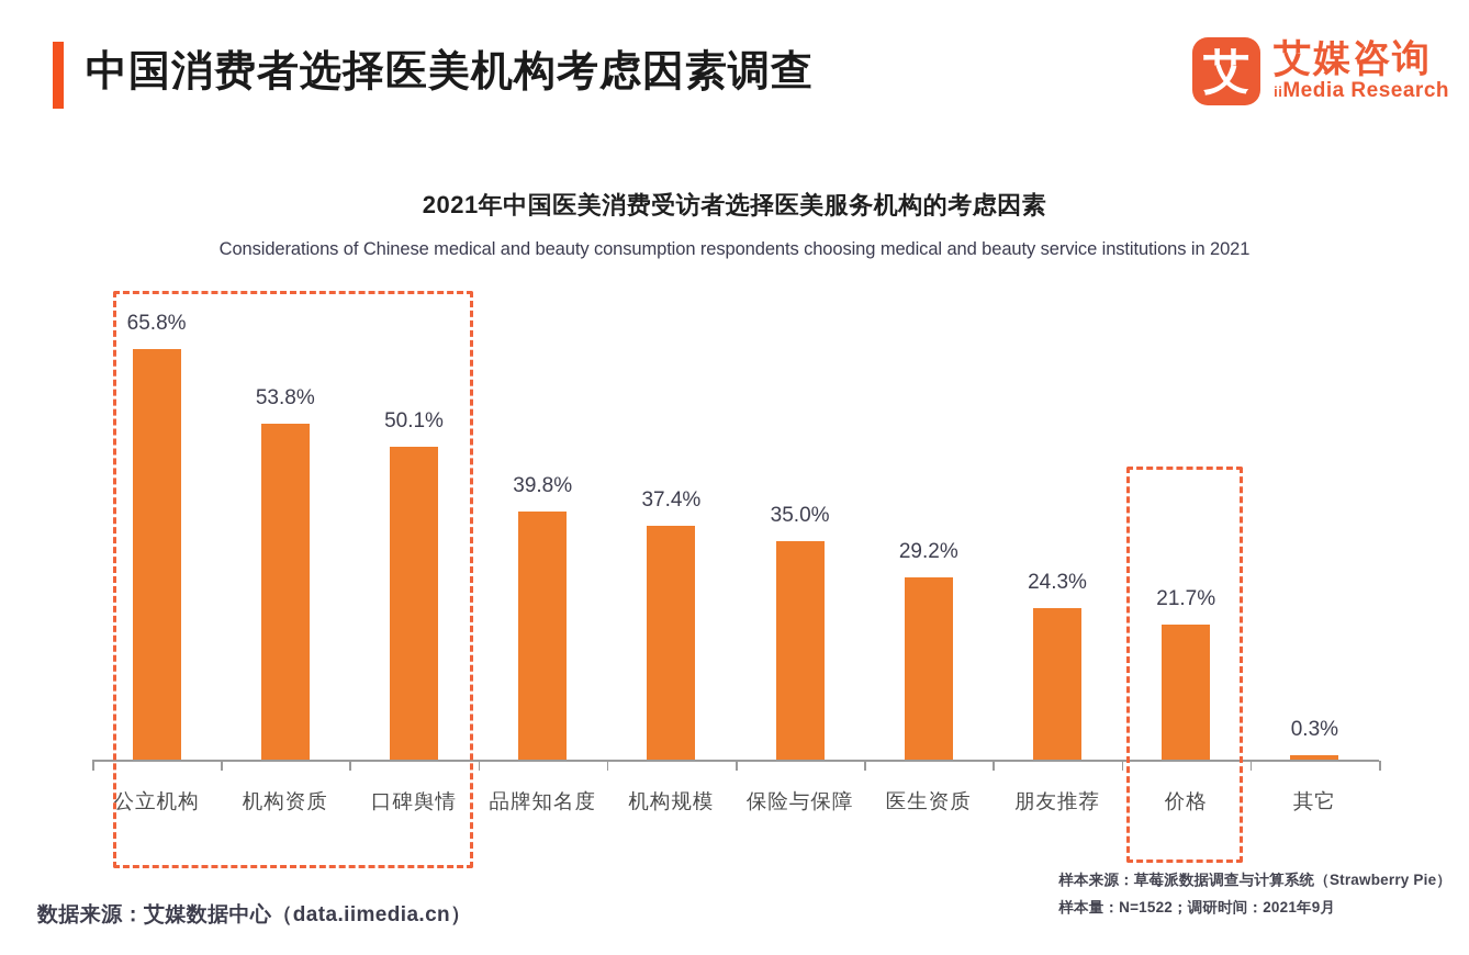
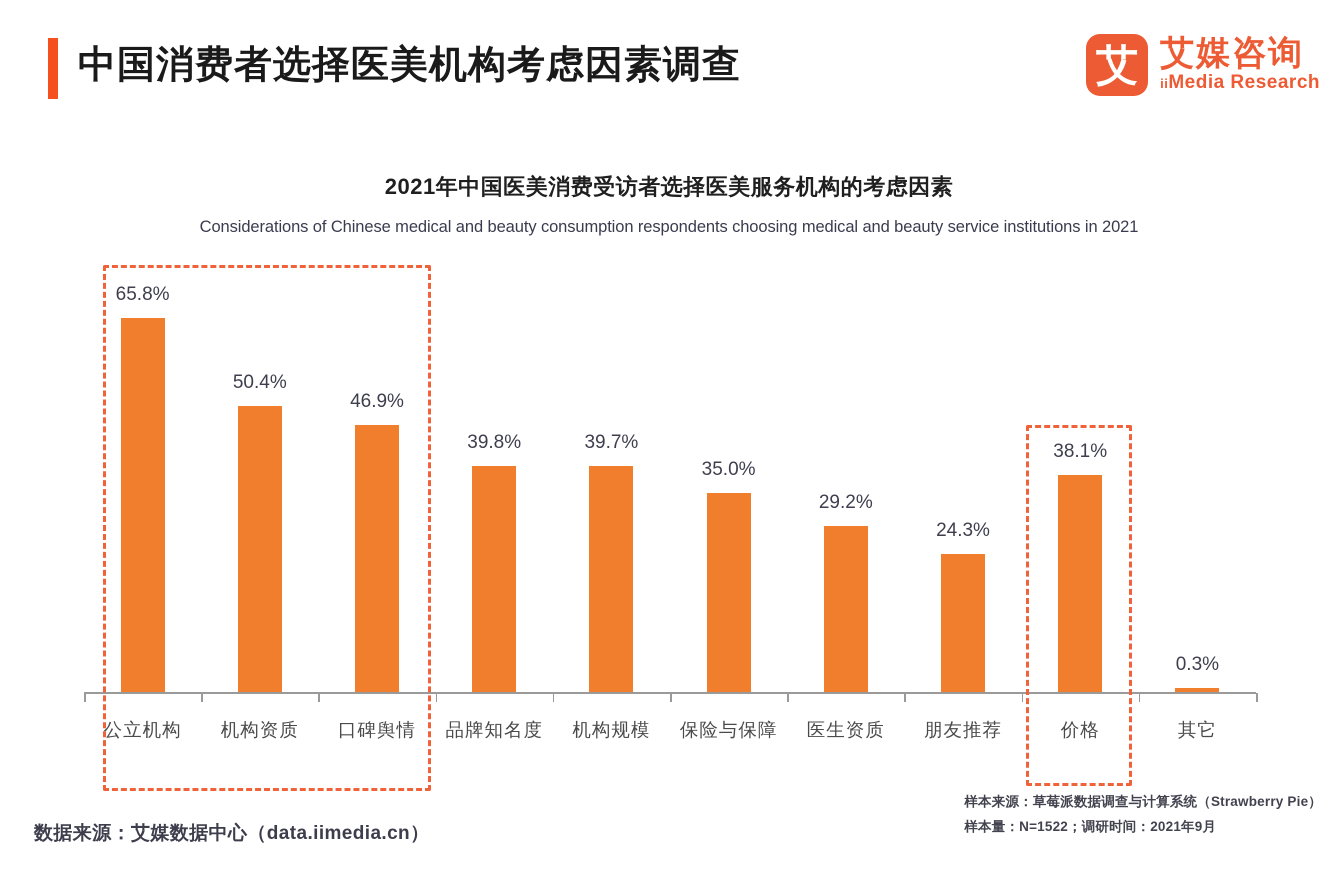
机构资质: 53.8% -> 50.4%
口碑舆情: 50.1% -> 46.9%
机构规模: 37.4% -> 39.7%
价格: 21.7% -> 38.1%
